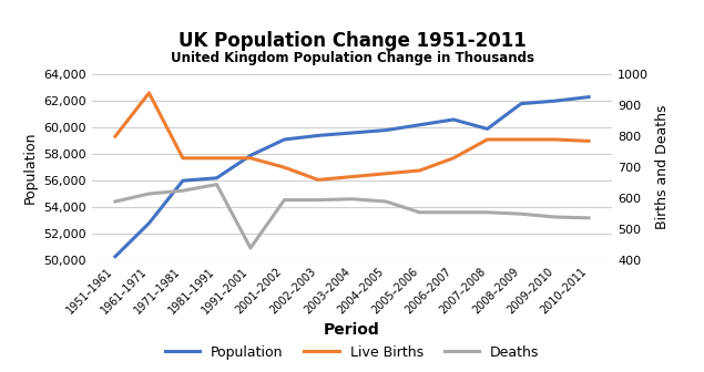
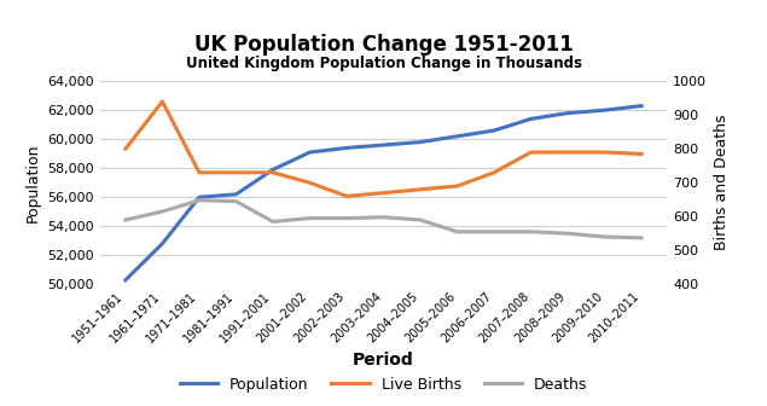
Deaths/1971–1981: 625 -> 648
Deaths/1991–2001: 440 -> 585
Population/2007–2008: 59,900 -> 61,400
